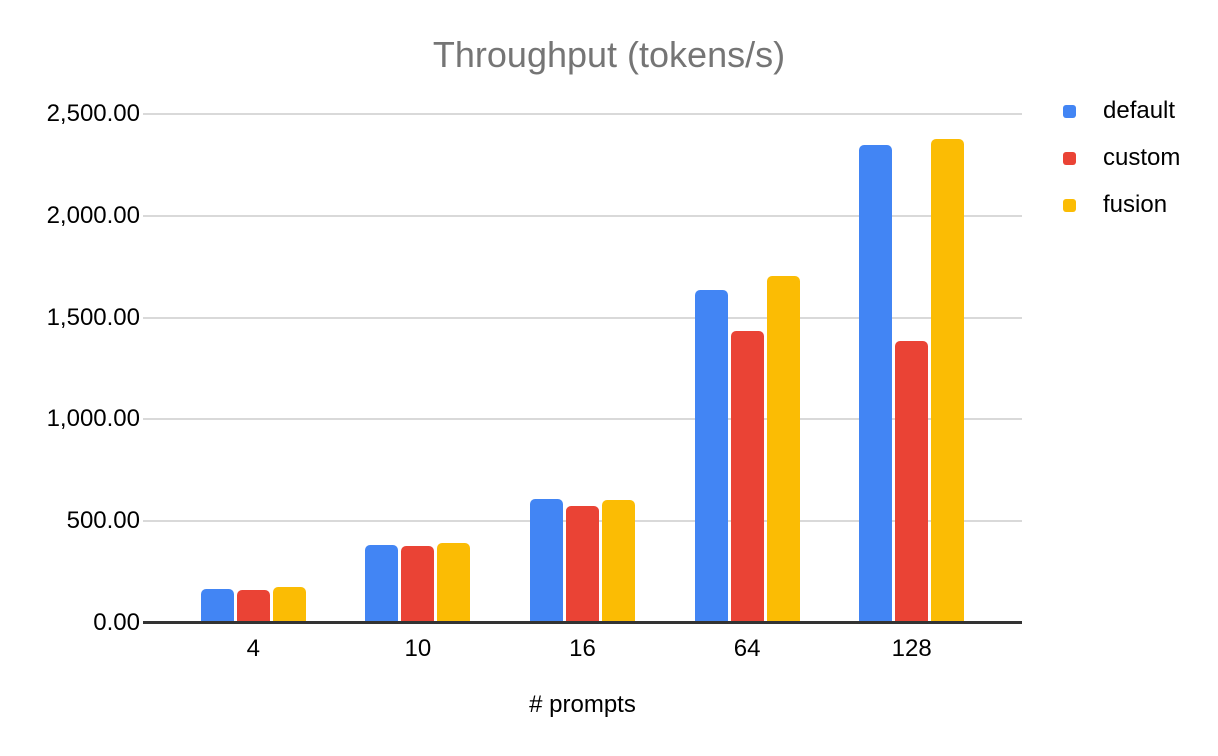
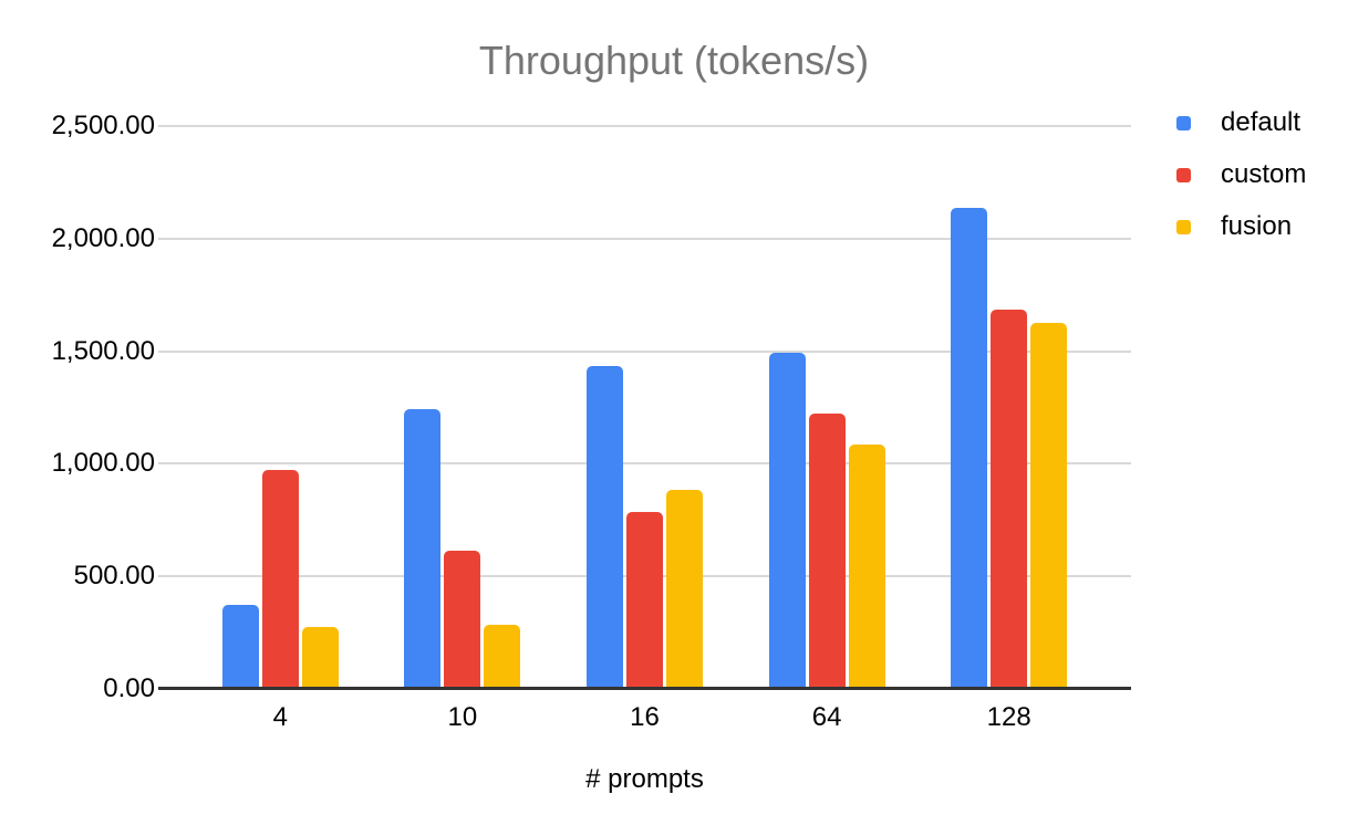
default/4: 160 -> 370
custom/4: 160 -> 970
fusion/4: 170 -> 270
default/10: 380 -> 1240
custom/10: 380 -> 610
fusion/10: 390 -> 280
default/16: 600 -> 1430
custom/16: 570 -> 780
fusion/16: 600 -> 880
default/64: 1630 -> 1490
custom/64: 1430 -> 1220
fusion/64: 1700 -> 1080
default/128: 2340 -> 2130
custom/128: 1380 -> 1680
fusion/128: 2370 -> 1620
